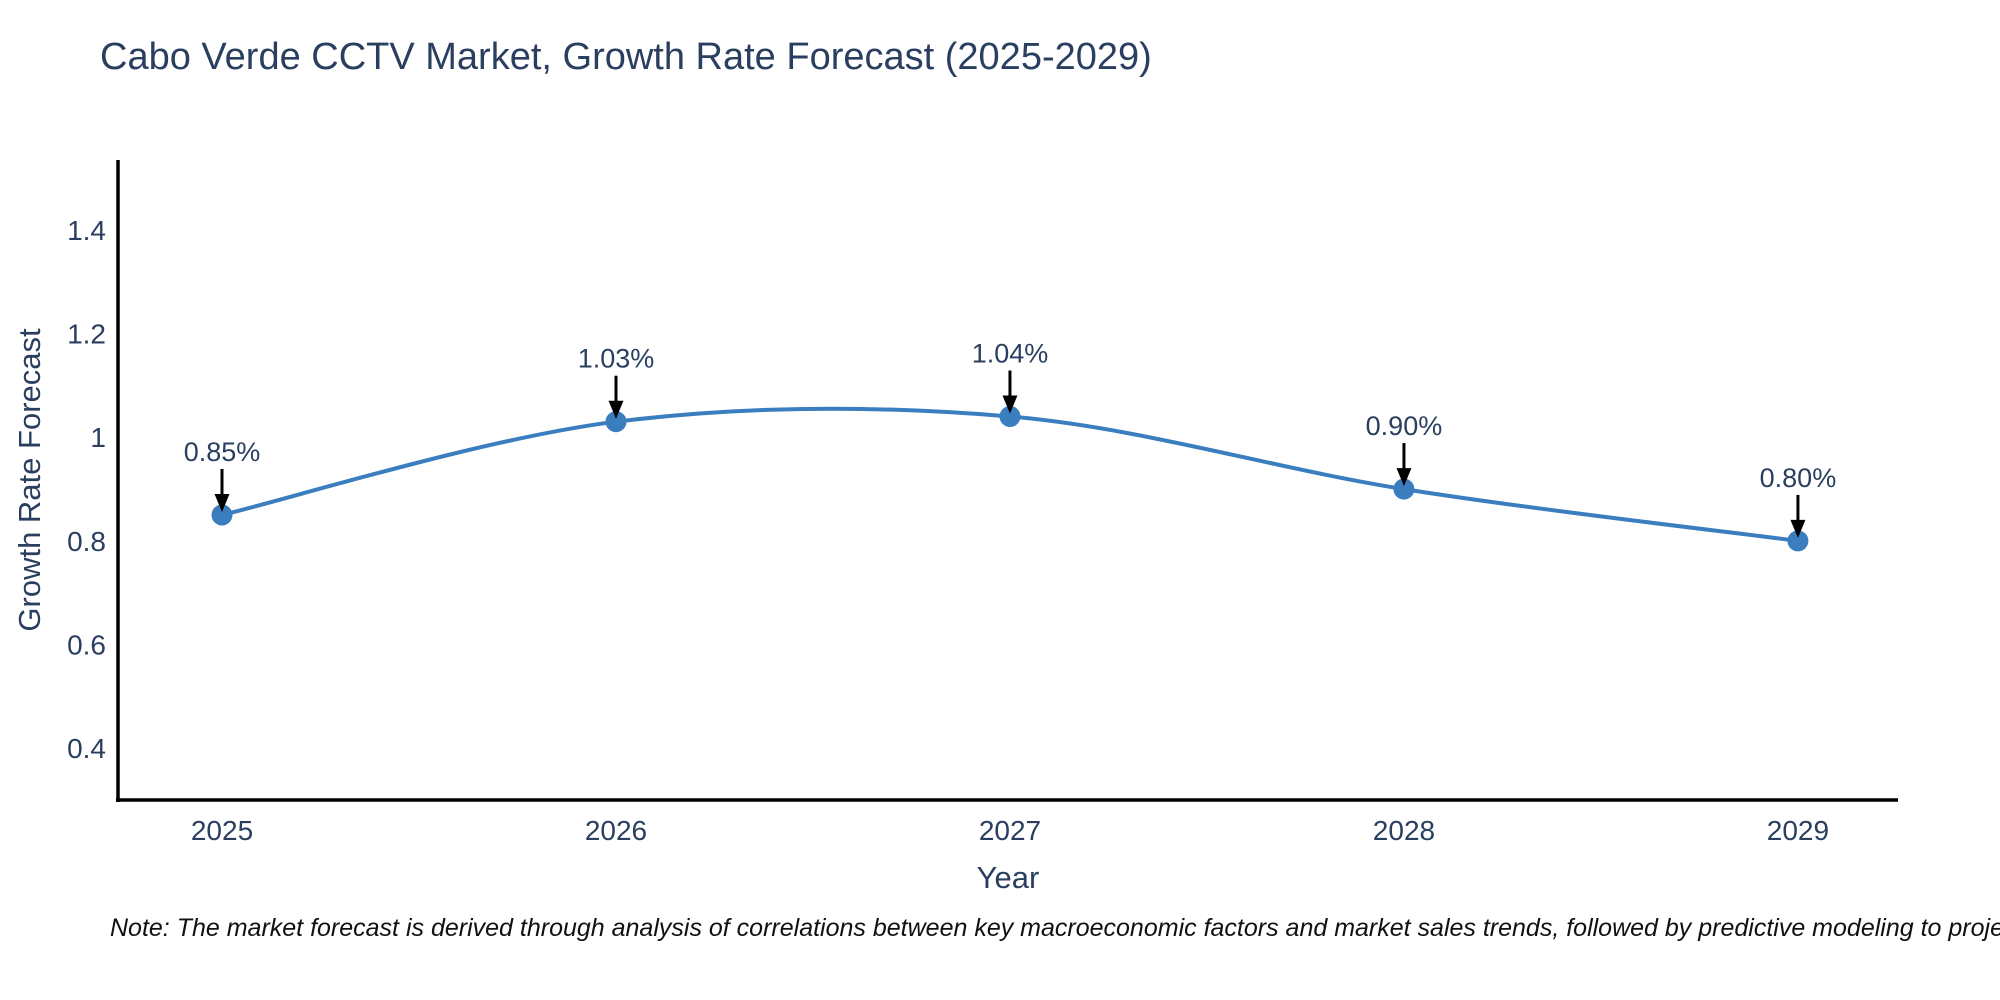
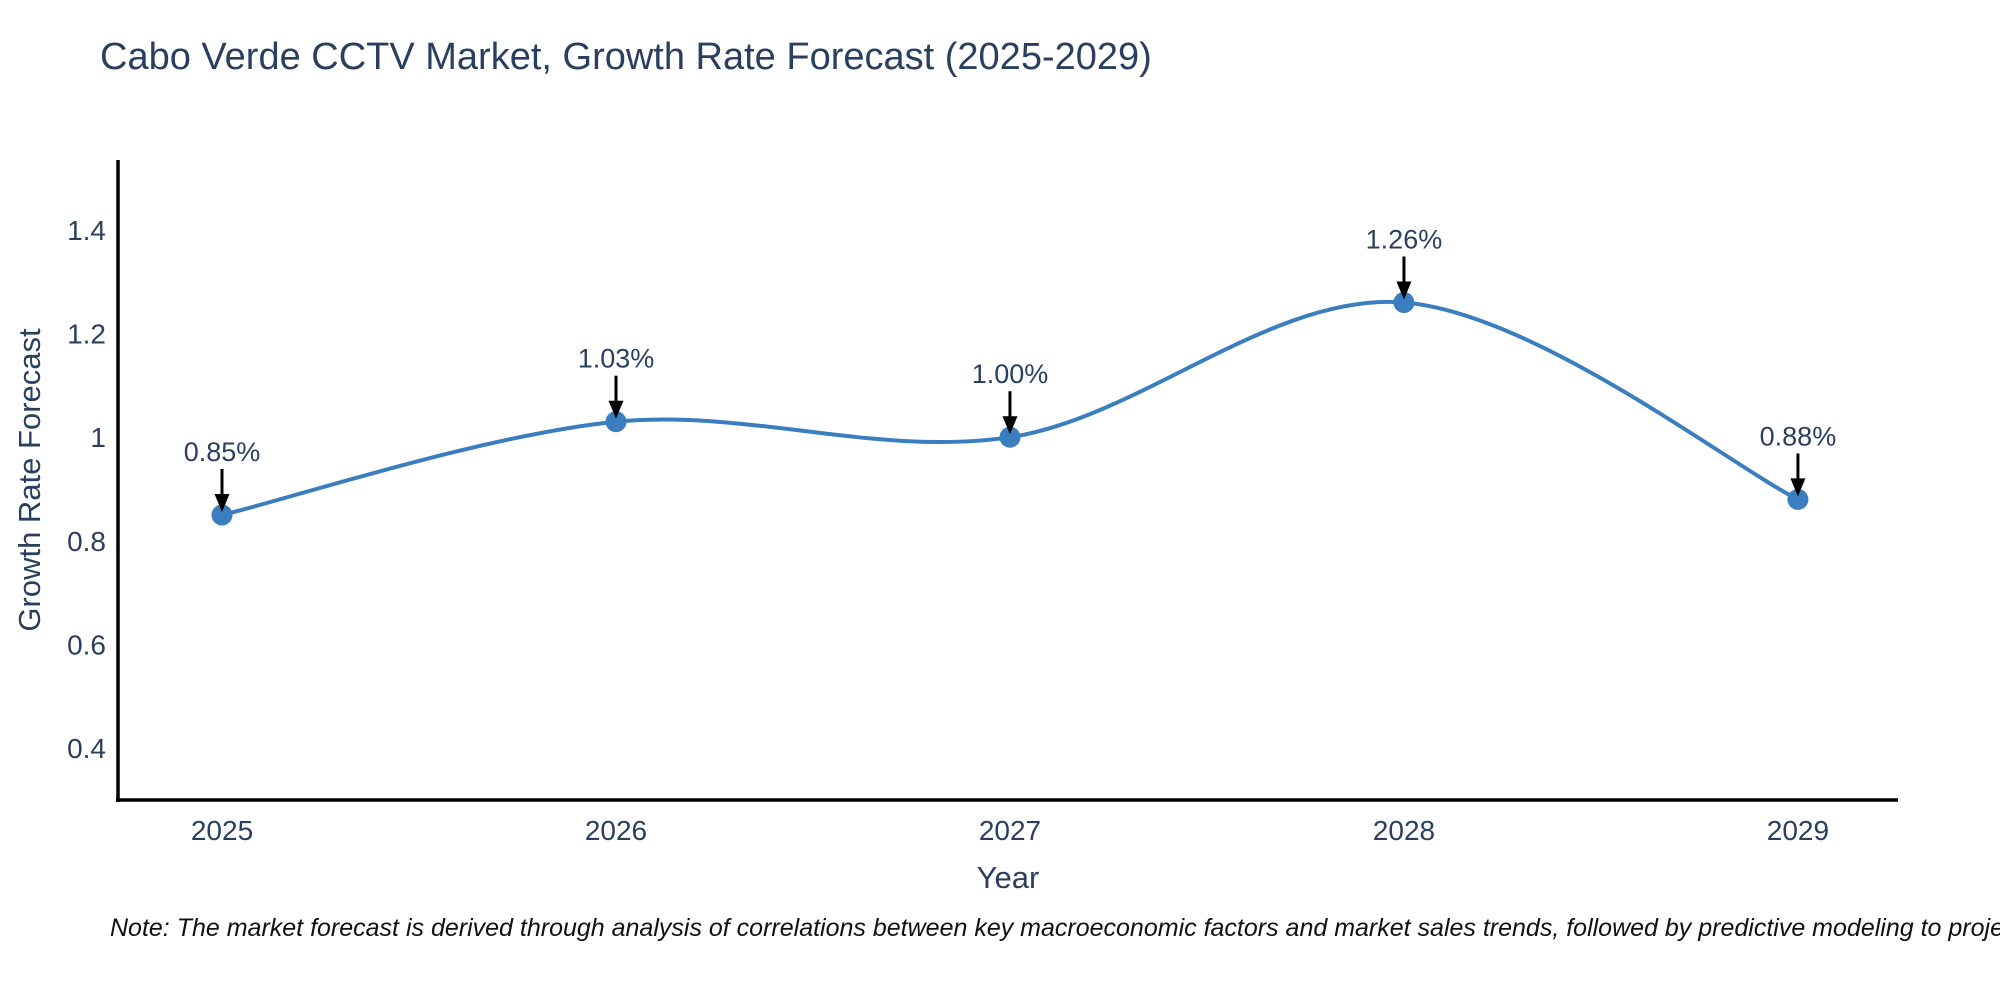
2027: 1.04% -> 1.00%
2028: 0.90% -> 1.26%
2029: 0.80% -> 0.88%
